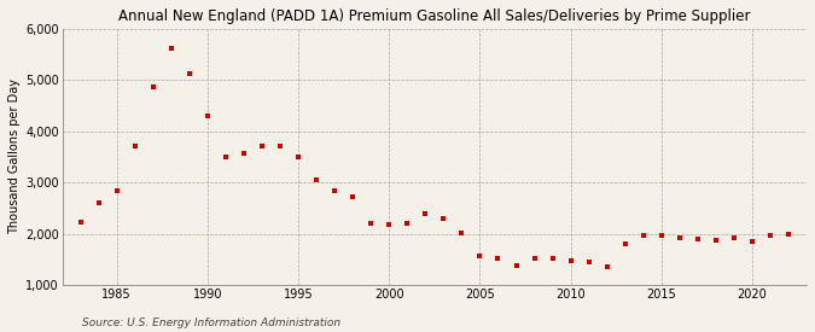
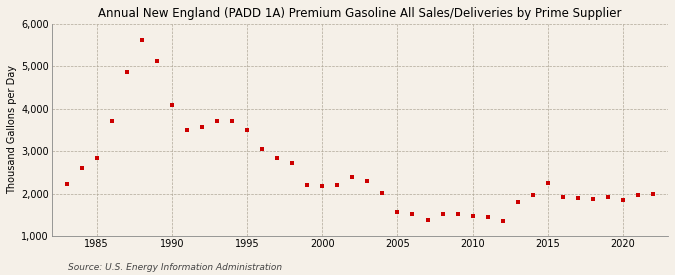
1990: 4,310 -> 4,100
2015: 1,960 -> 2,250
